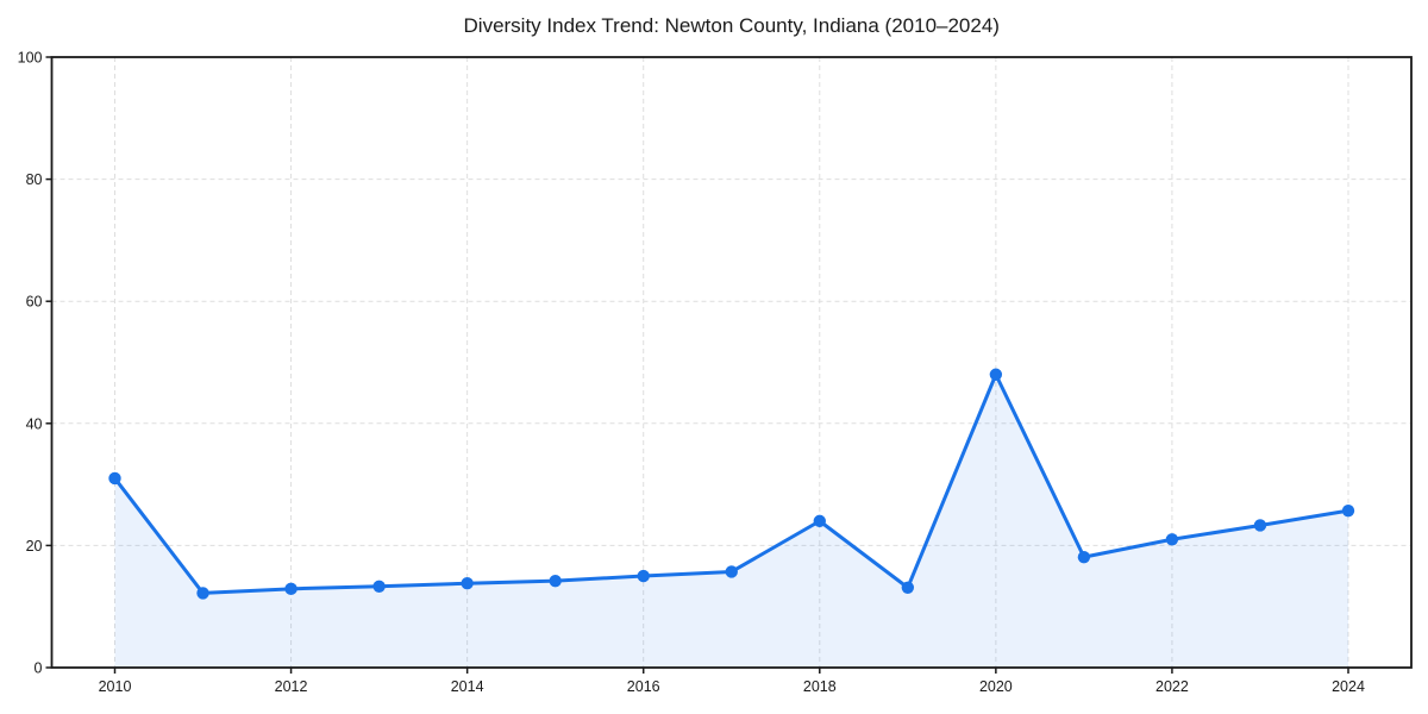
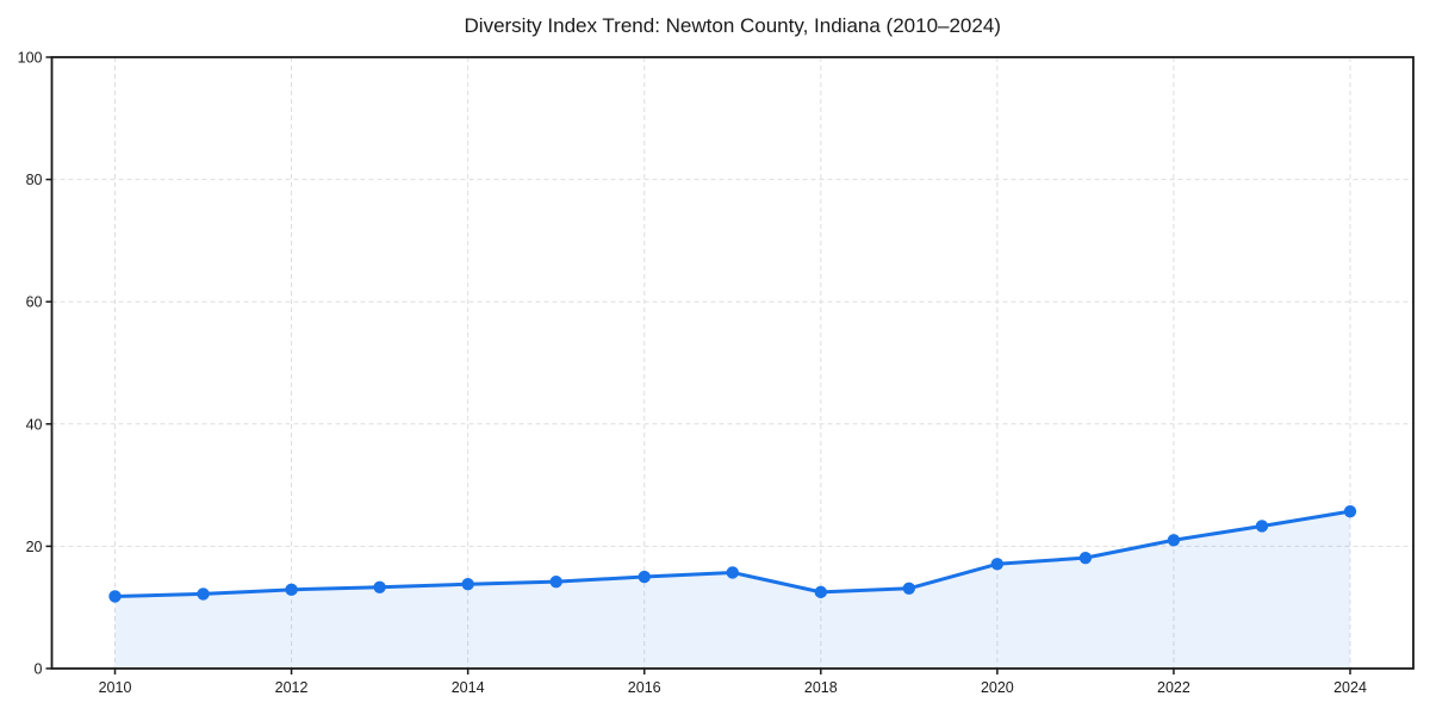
2010: 31 -> 12
2018: 24 -> 12
2020: 48 -> 17
